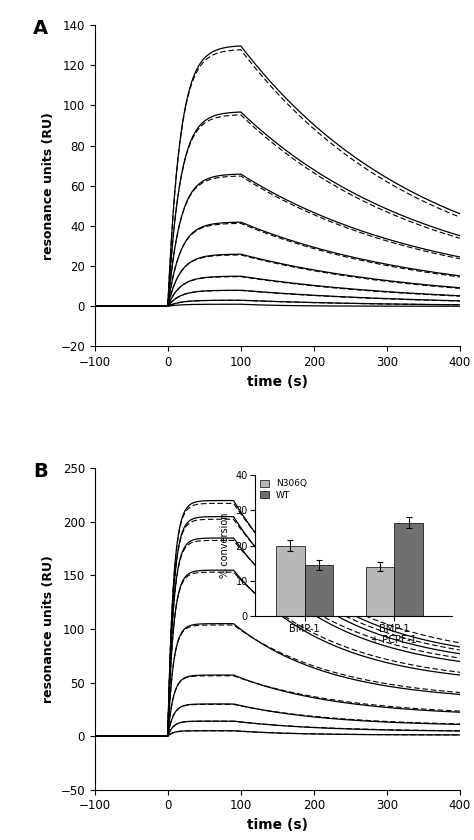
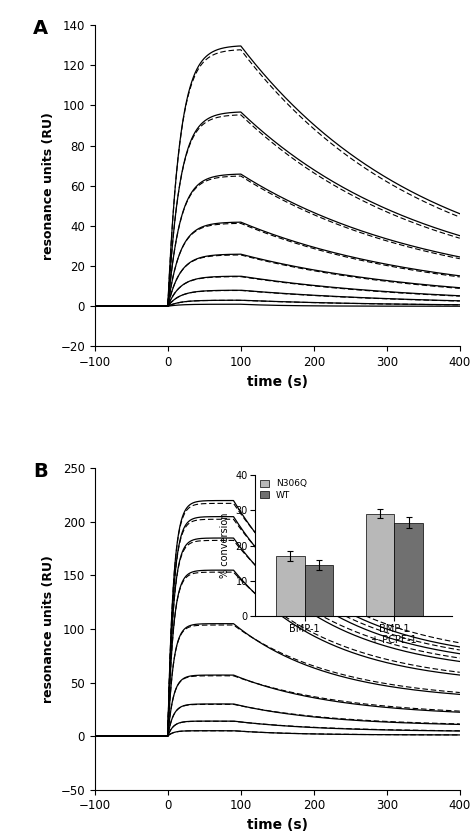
N306Q/BMP-1: 20 -> 17
N306Q/BMP-1 + PCPE-1: 14 -> 29
